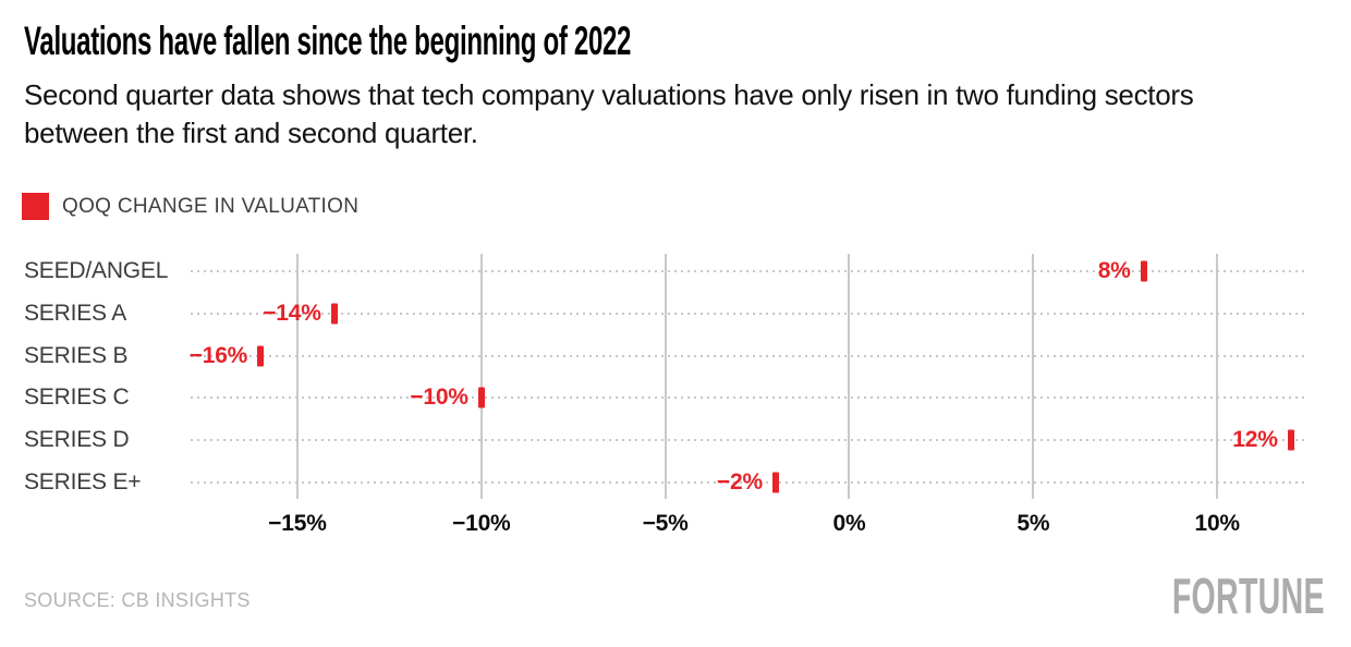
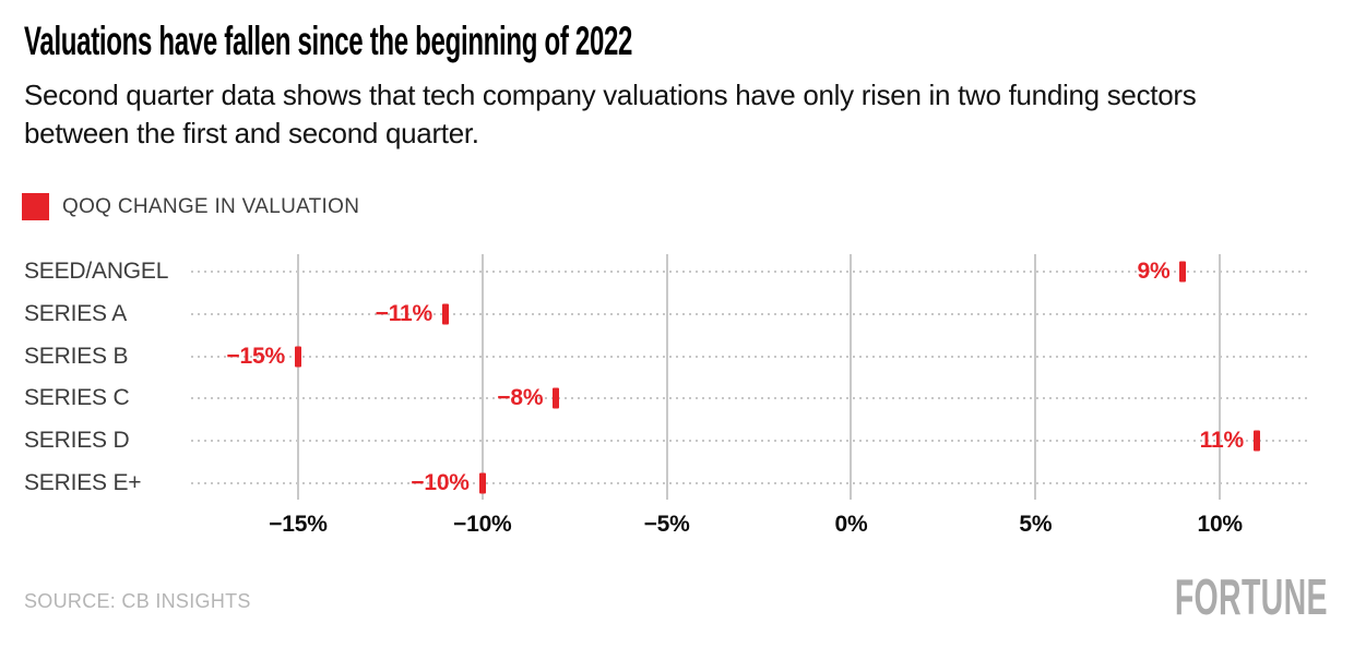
SEED/ANGEL: 8% -> 9%
SERIES A: −14% -> −11%
SERIES B: −16% -> −15%
SERIES C: −10% -> −8%
SERIES D: 12% -> 11%
SERIES E+: −2% -> −10%
